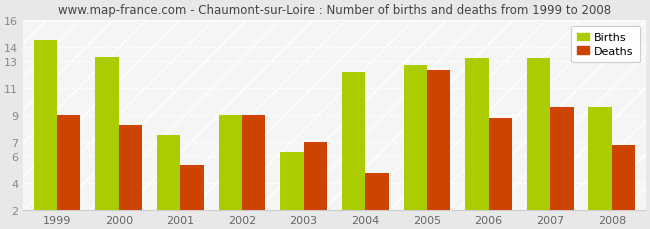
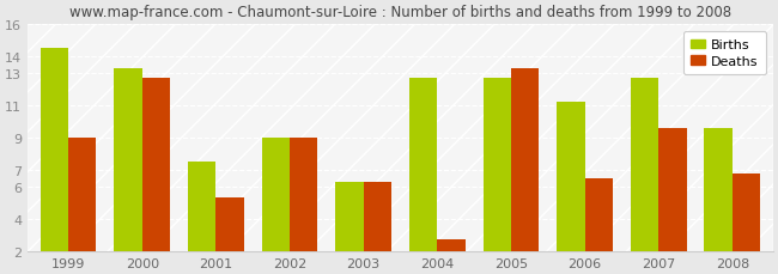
Deaths/2000: 8.3 -> 12.7
Deaths/2003: 7.0 -> 6.3
Births/2004: 12.2 -> 12.7
Deaths/2004: 4.7 -> 2.7
Deaths/2005: 12.3 -> 13.3
Births/2006: 13.2 -> 11.2
Deaths/2006: 8.8 -> 6.5
Births/2007: 13.2 -> 12.7
